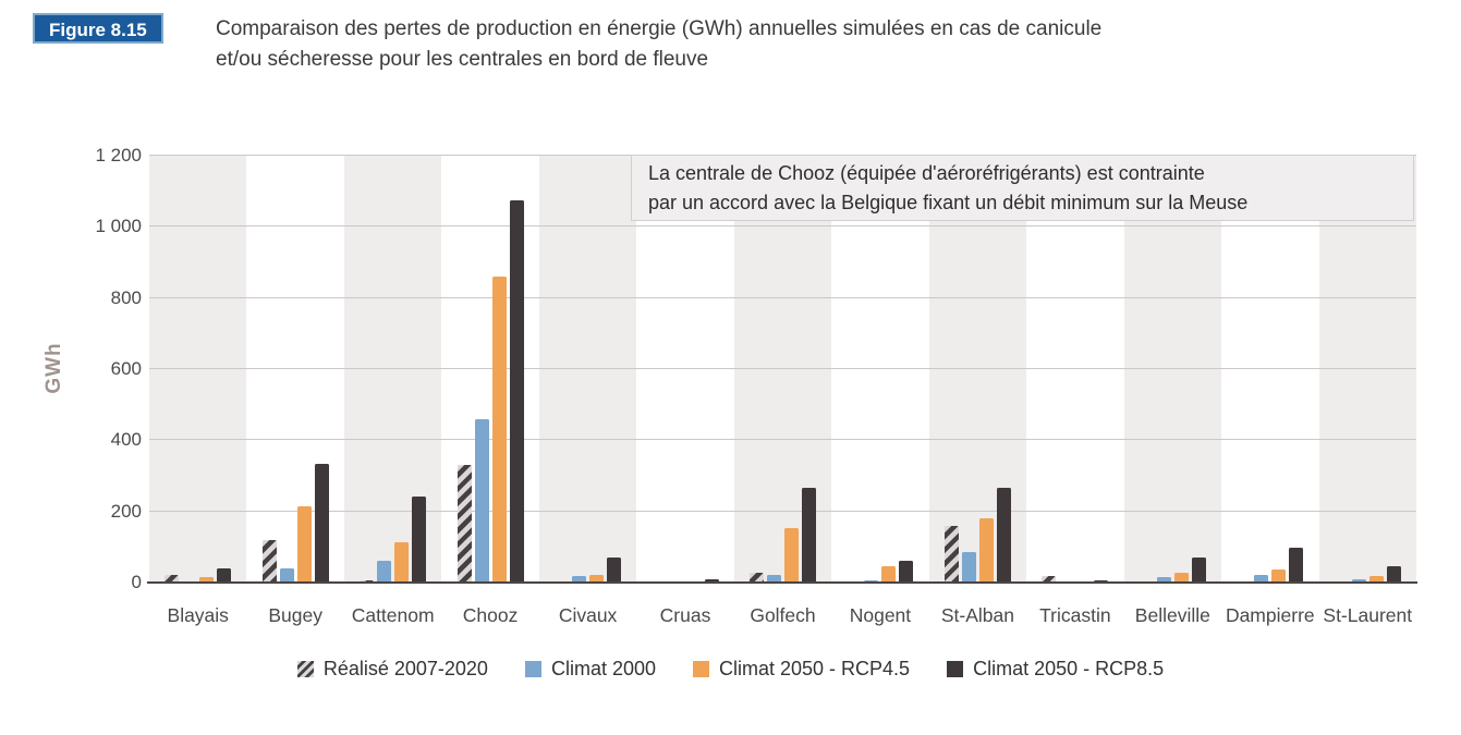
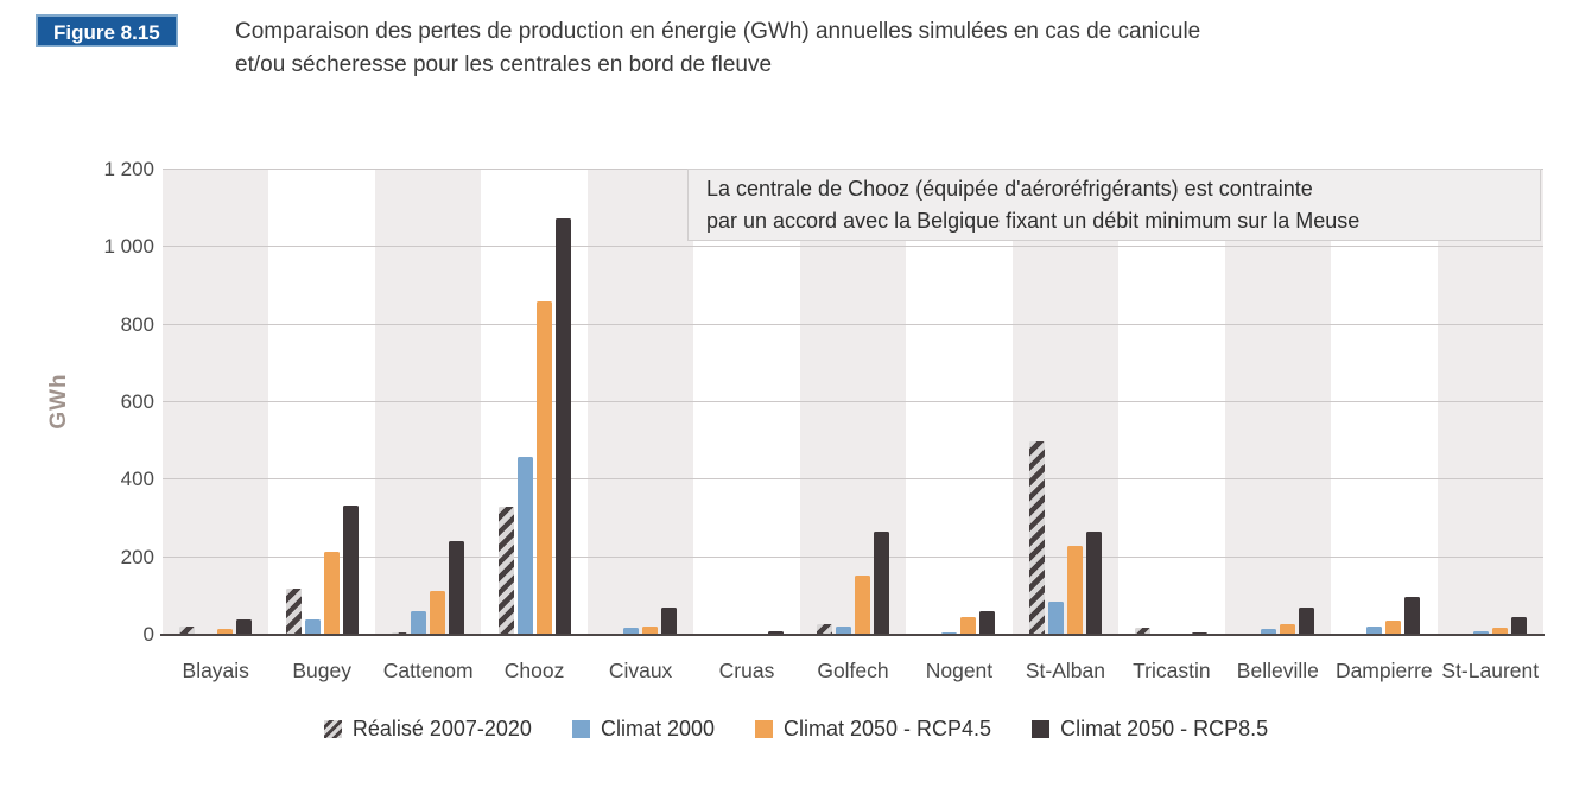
Réalisé 2007-2020/St-Alban: 160 -> 500
Climat 2050 - RCP4.5/St-Alban: 180 -> 230
